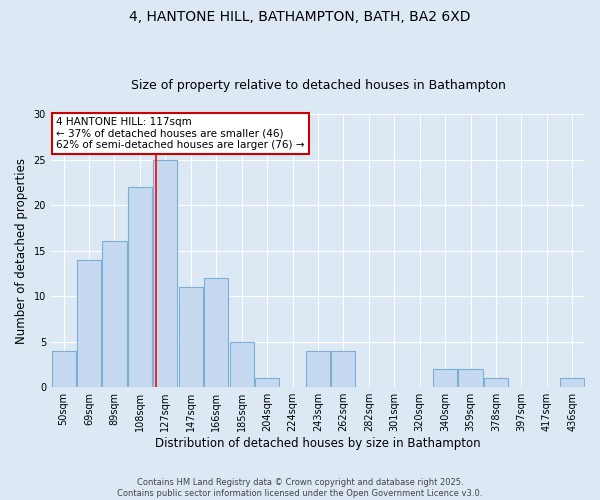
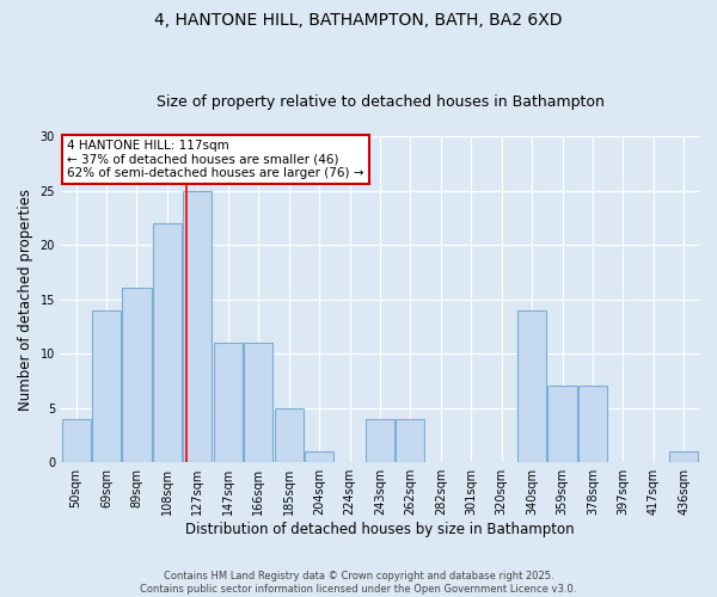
166sqm: 12 -> 11
340sqm: 2 -> 14
359sqm: 2 -> 7
378sqm: 1 -> 7
